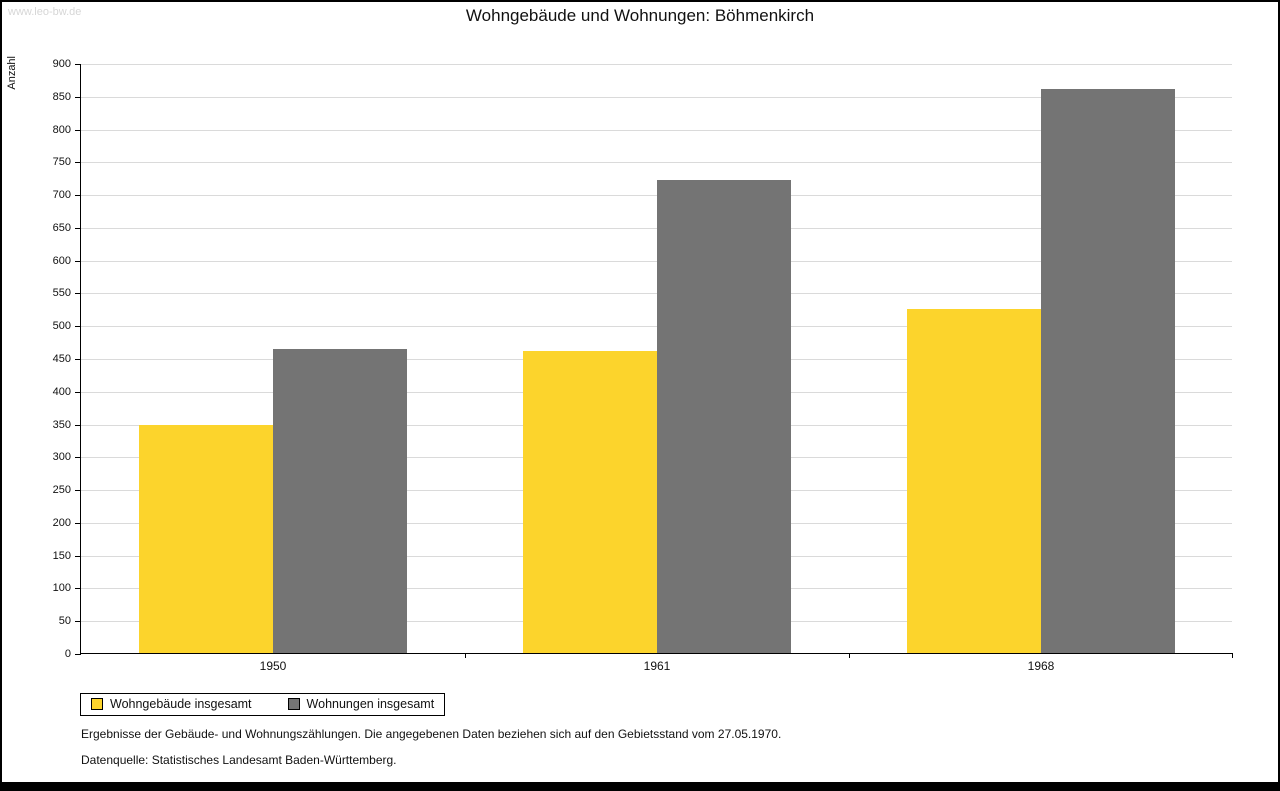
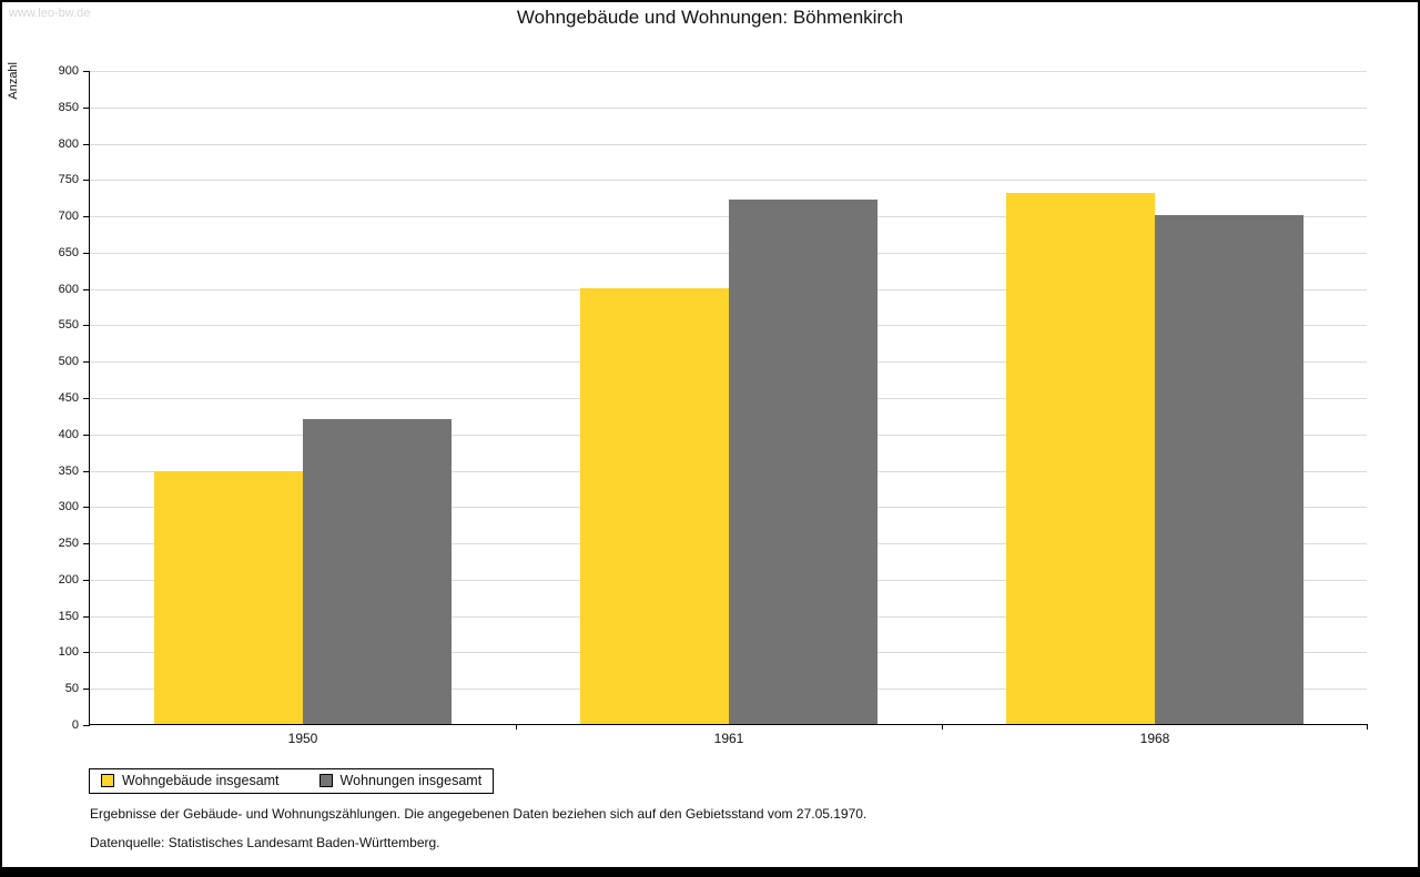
Wohnungen insgesamt/1950: 460 -> 420
Wohngebäude insgesamt/1961: 460 -> 600
Wohngebäude insgesamt/1968: 520 -> 730
Wohnungen insgesamt/1968: 860 -> 700
